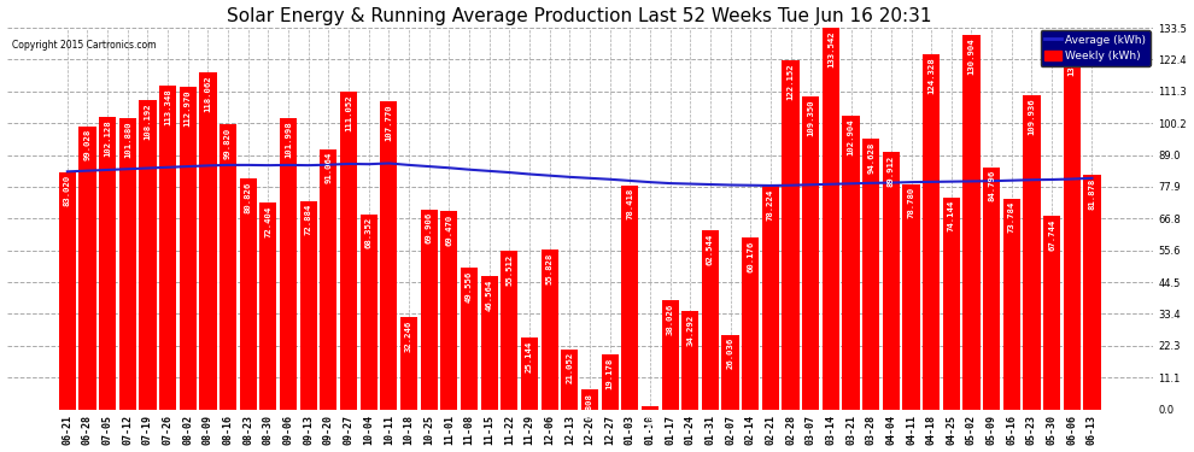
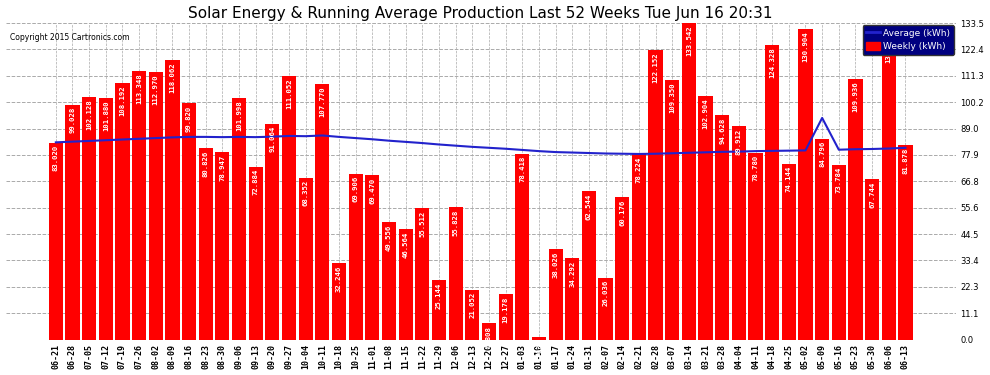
Weekly (kWh)/08-30: 72.404 -> 78.947
Average (kWh)/05-09: 79.9 -> 93.5
